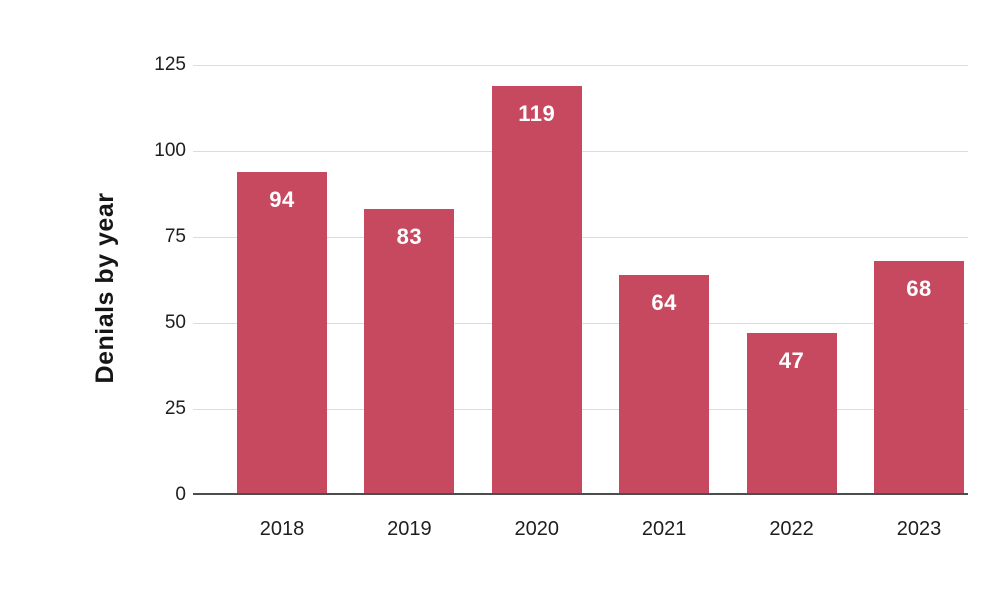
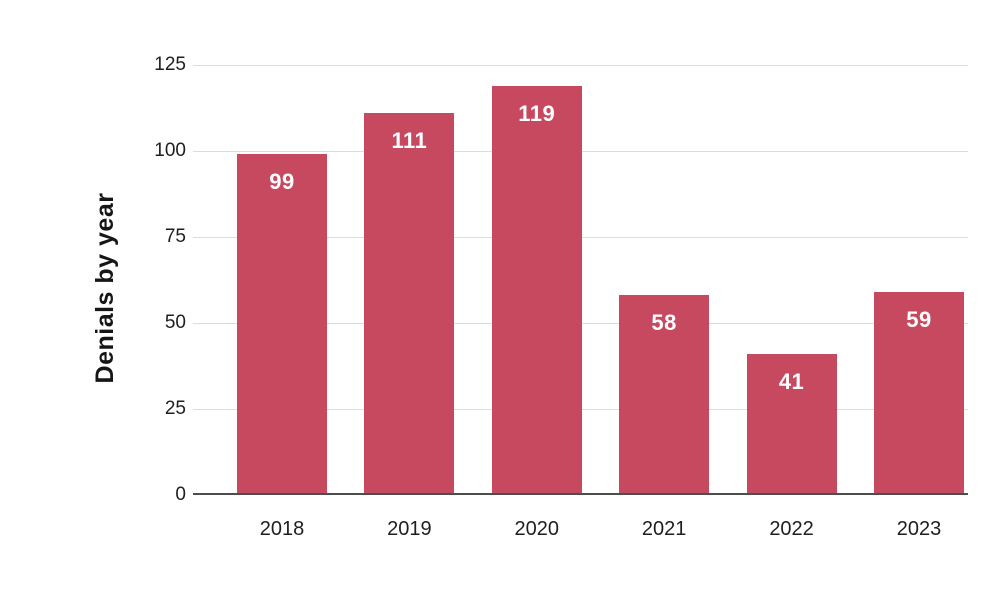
2018: 94 -> 99
2019: 83 -> 111
2021: 64 -> 58
2022: 47 -> 41
2023: 68 -> 59
